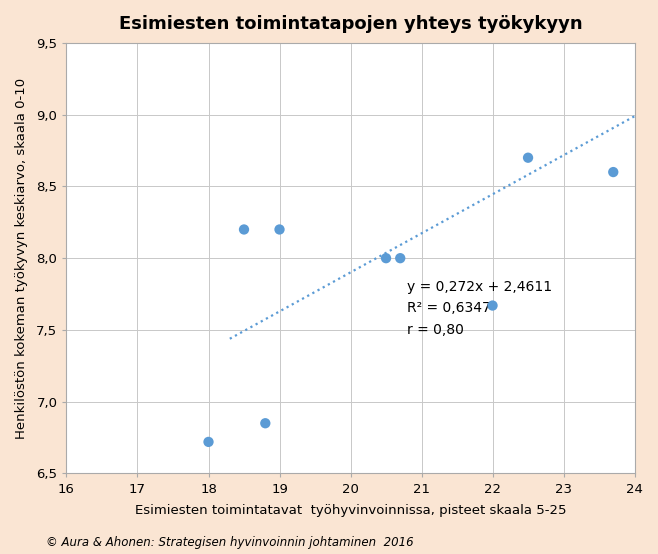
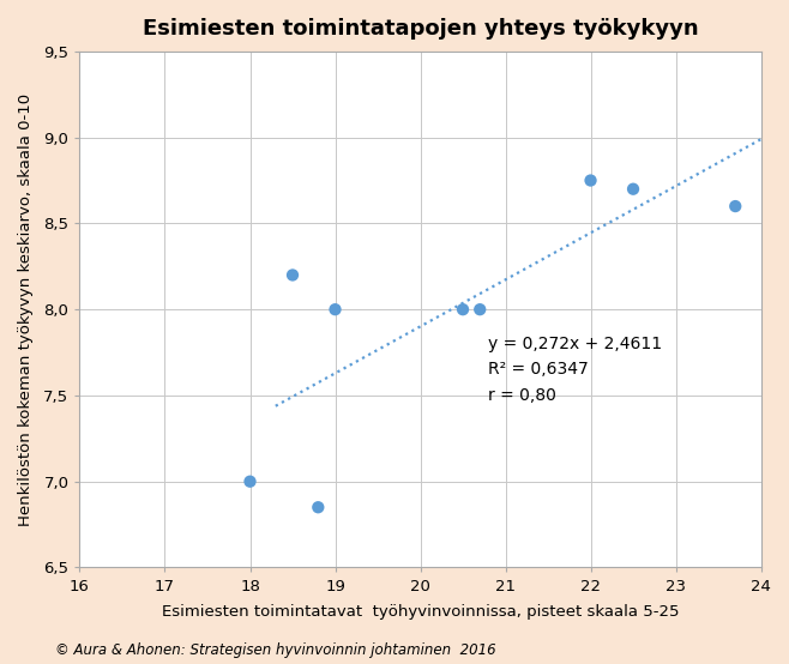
18: 6,72 -> 7,00
19: 8,20 -> 8,00
22: 7,67 -> 8,75
